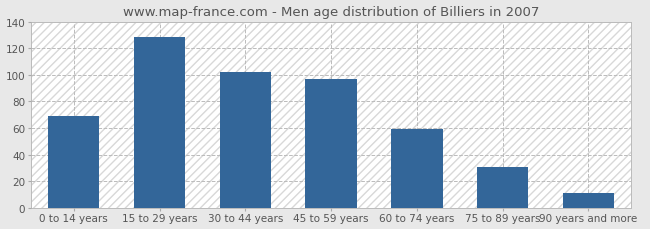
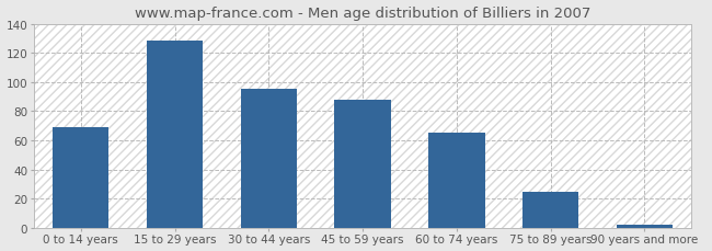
30 to 44 years: 102 -> 95
45 to 59 years: 97 -> 88
60 to 74 years: 59 -> 65
75 to 89 years: 31 -> 25
90 years and more: 11 -> 2
